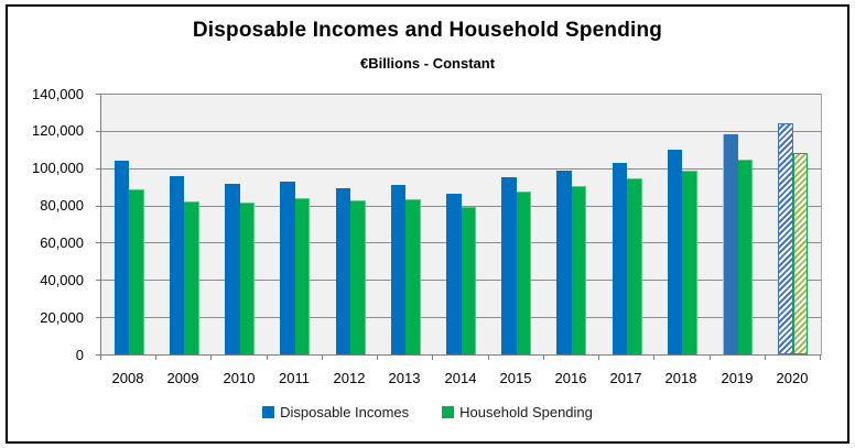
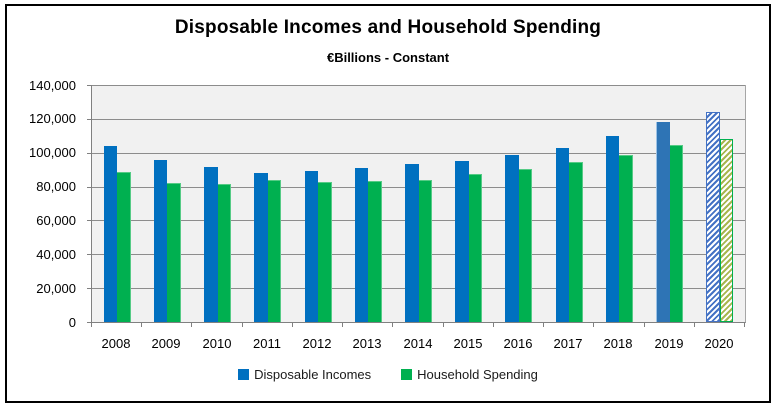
Disposable Incomes/2011: 93000 -> 88000
Disposable Incomes/2014: 86000 -> 94000
Household Spending/2014: 79000 -> 84000
